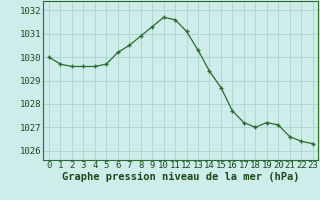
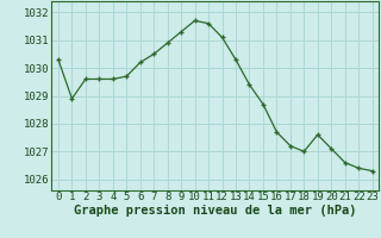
0: 1030.0 -> 1030.3
1: 1029.7 -> 1028.9
19: 1027.2 -> 1027.6
